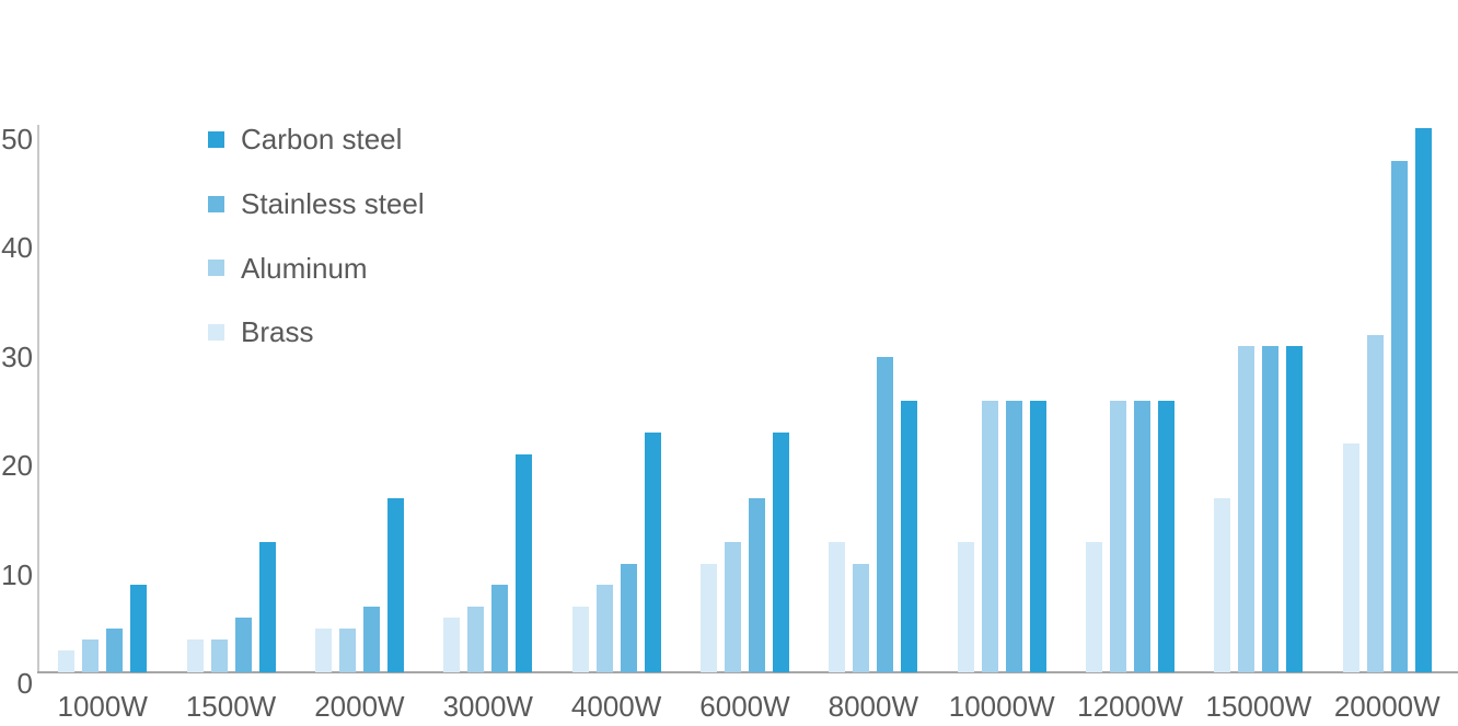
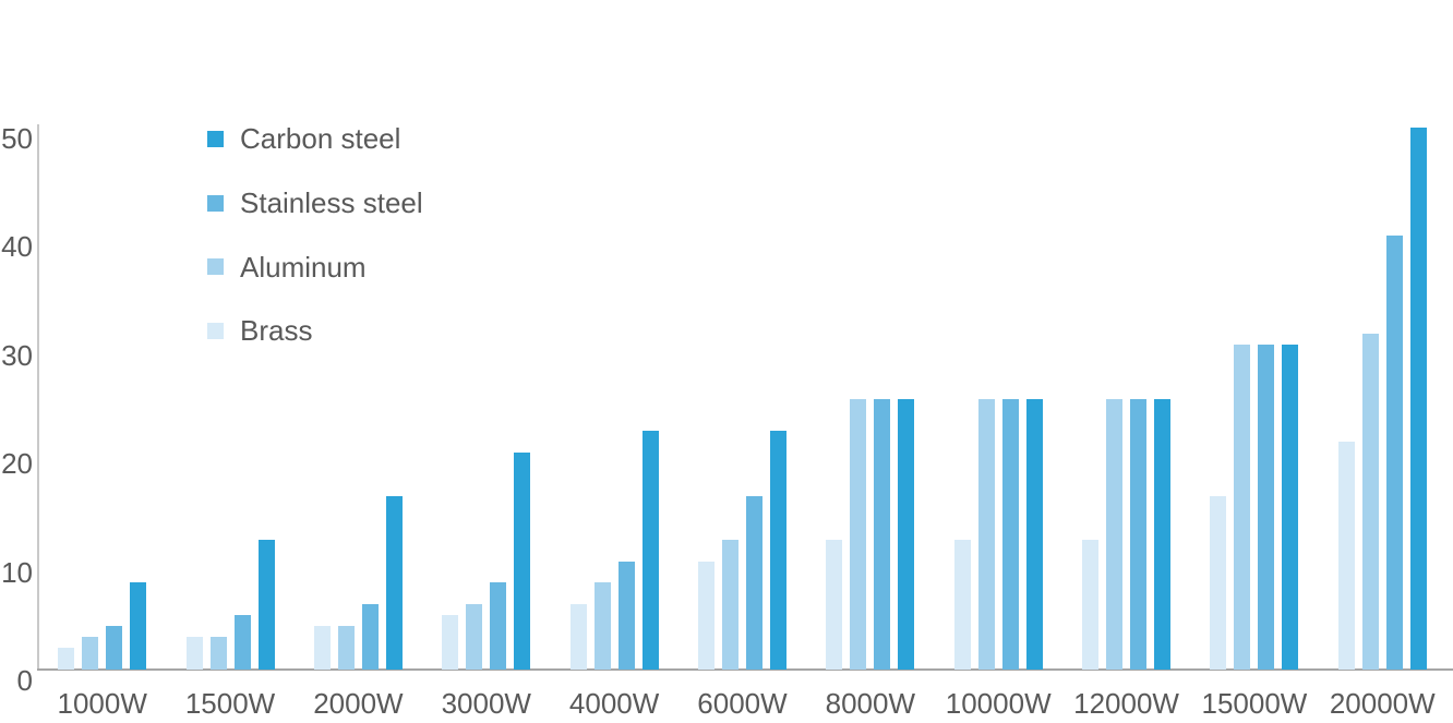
Stainless steel/8000W: 29 -> 25
Aluminum/8000W: 10 -> 25
Stainless steel/20000W: 47 -> 40
